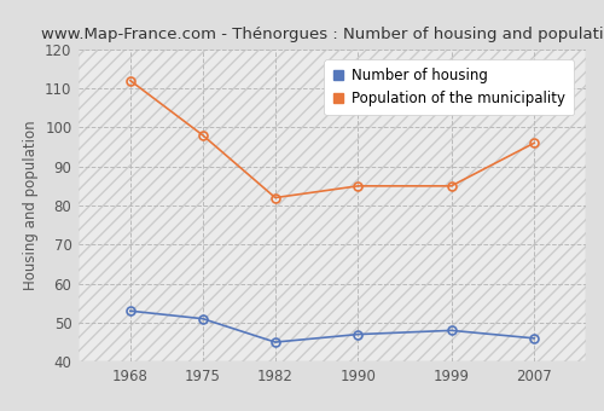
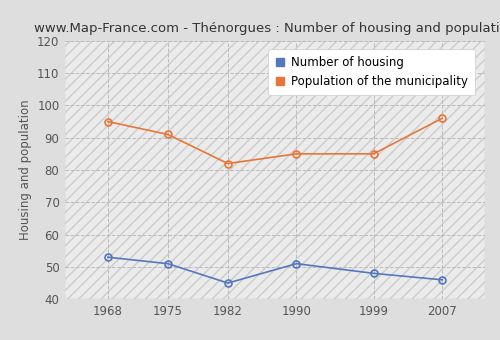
Population of the municipality/1968: 112 -> 95
Population of the municipality/1975: 98 -> 91
Number of housing/1990: 47 -> 51
